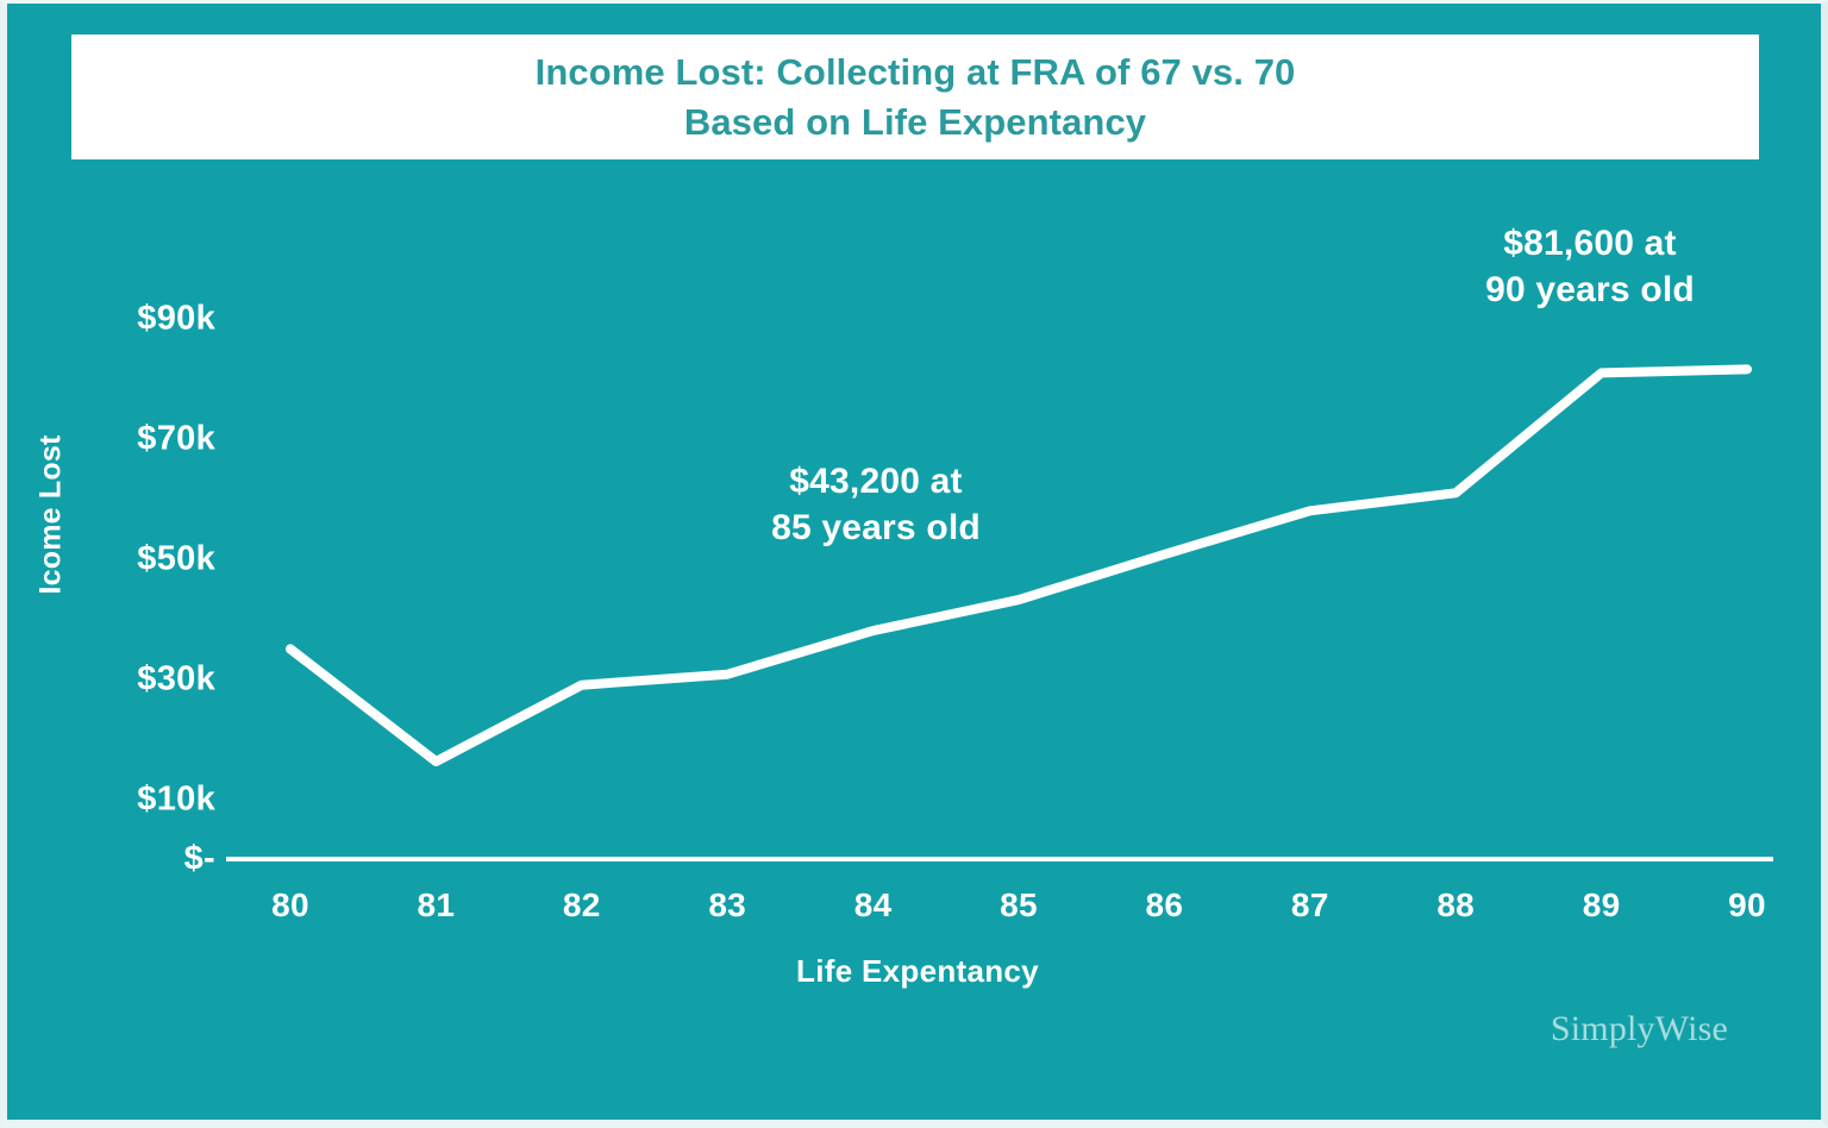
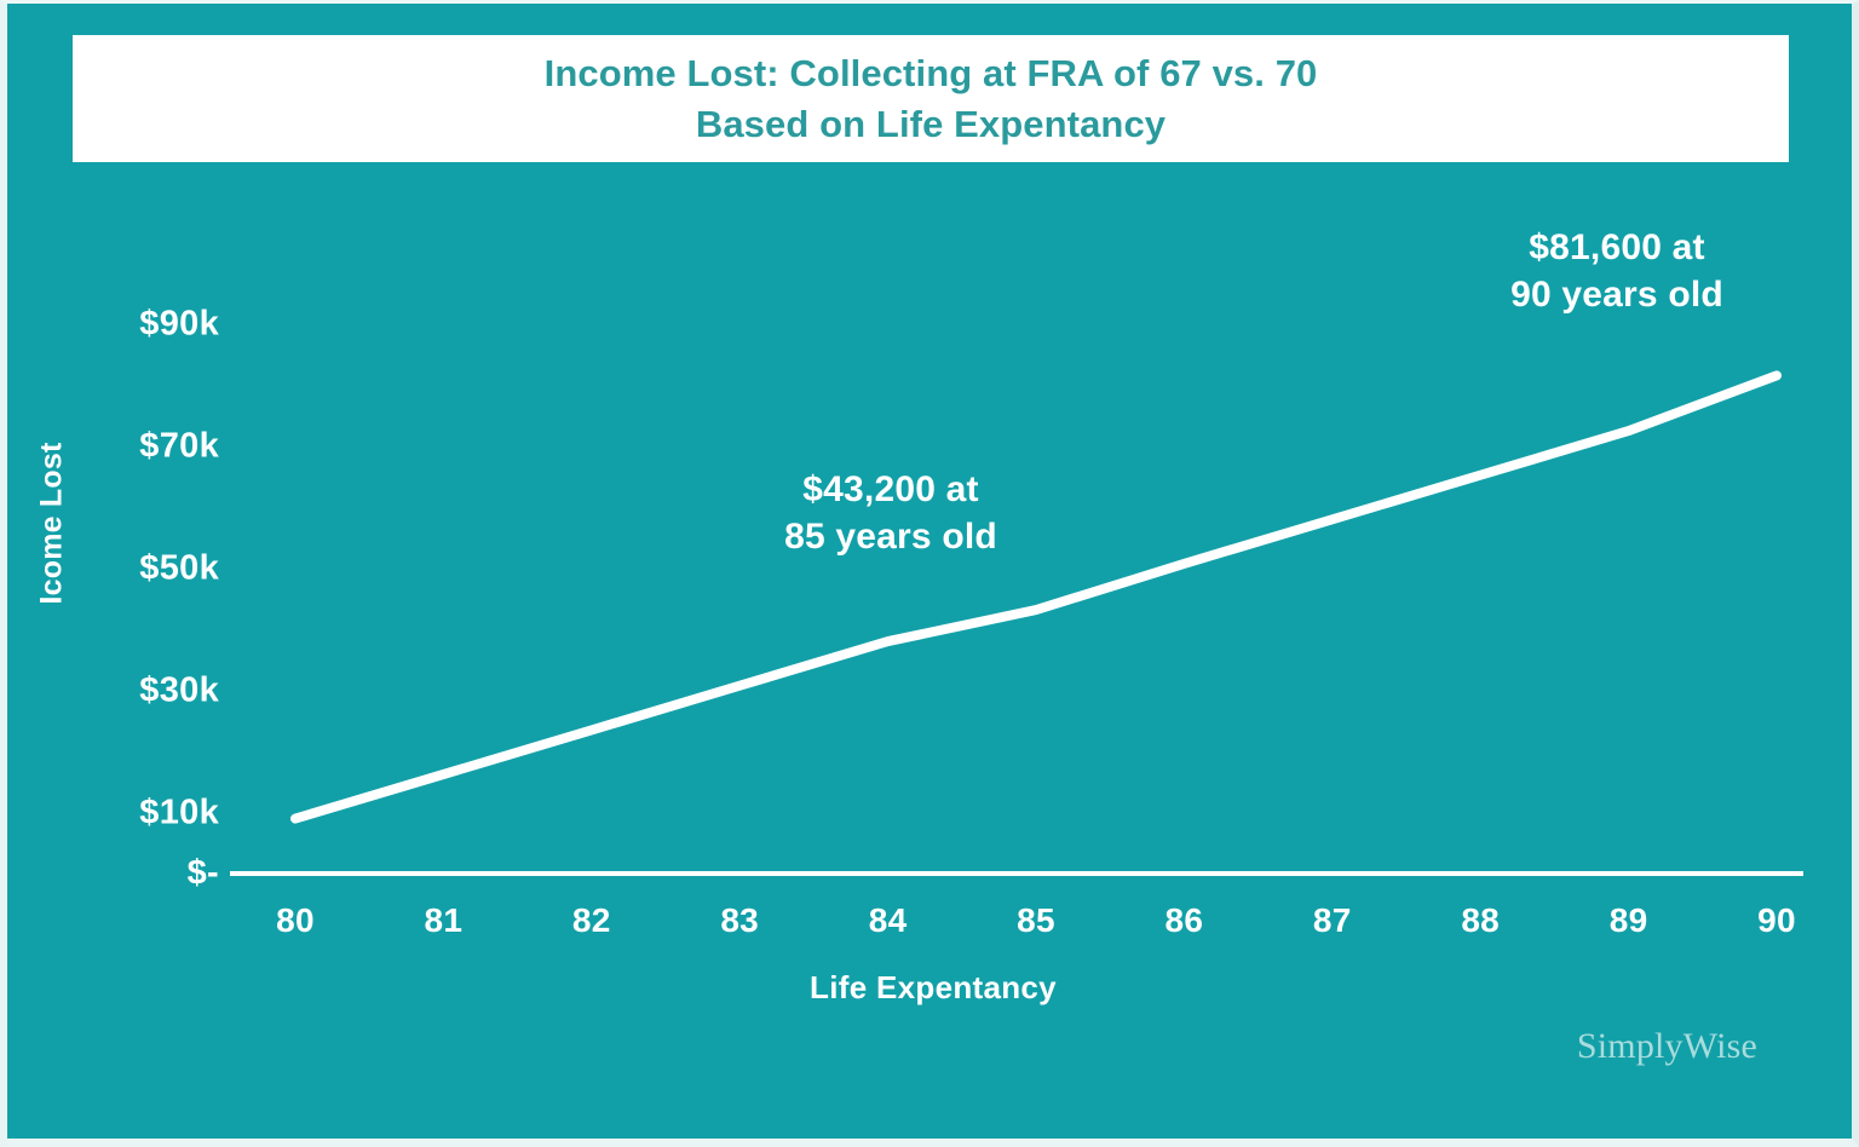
80: $35k -> $9k
82: $29k -> $24k
88: $61k -> $65k
89: $81k -> $73k
